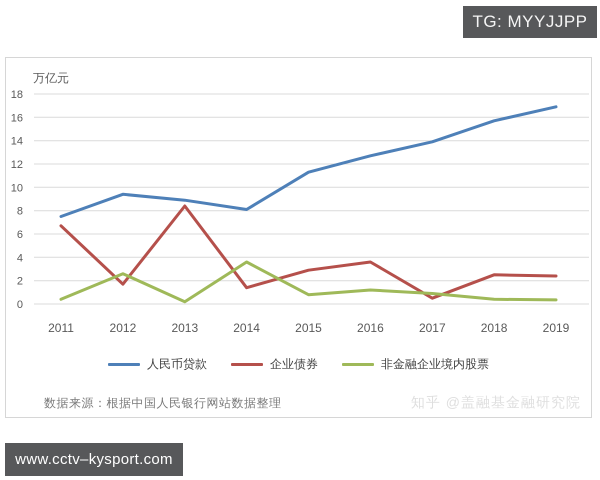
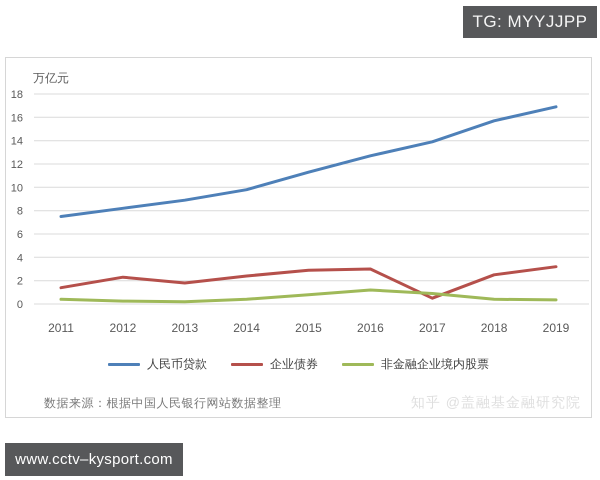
企业债券/2011: 6.7 -> 1.4
人民币贷款/2012: 9.4 -> 8.2
企业债券/2012: 1.7 -> 2.3
非金融企业境内股票/2012: 2.6 -> 0.2
企业债券/2013: 8.4 -> 1.8
人民币贷款/2014: 8.1 -> 9.8
企业债券/2014: 1.4 -> 2.4
非金融企业境内股票/2014: 3.6 -> 0.4
企业债券/2016: 3.6 -> 3.0
企业债券/2019: 2.4 -> 3.2
